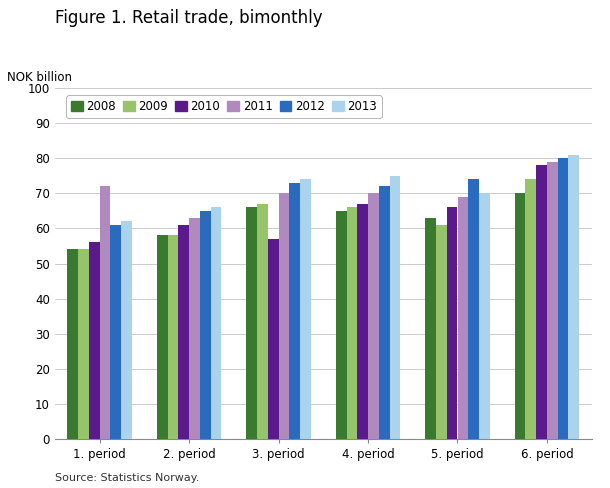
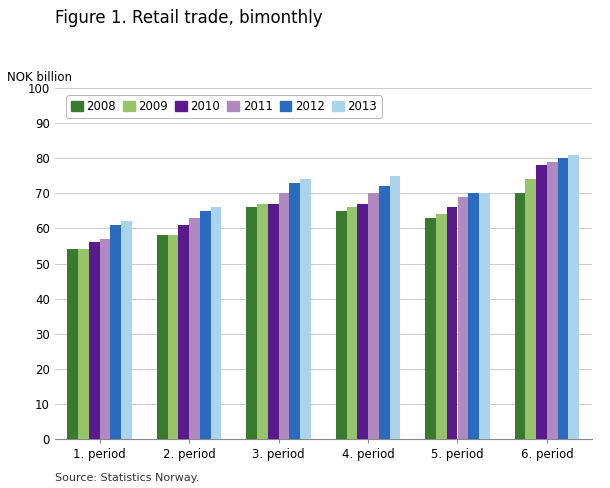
2011/1. period: 72 -> 57
2010/3. period: 57 -> 67
2009/5. period: 61 -> 64
2012/5. period: 74 -> 70
